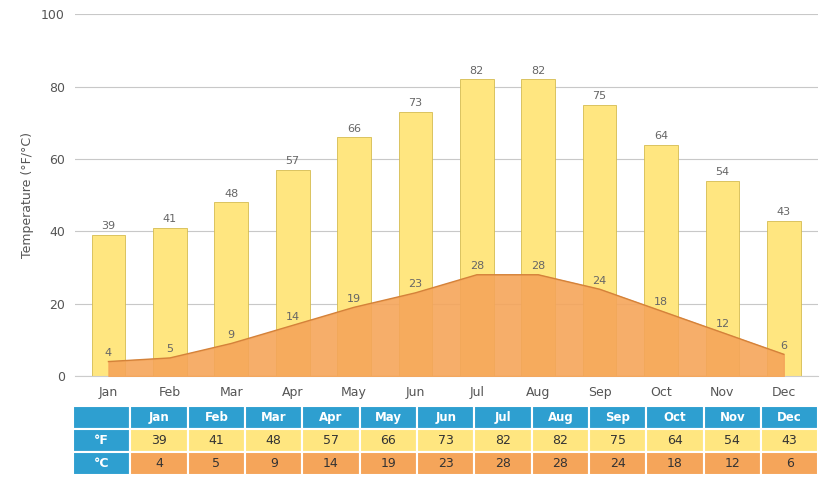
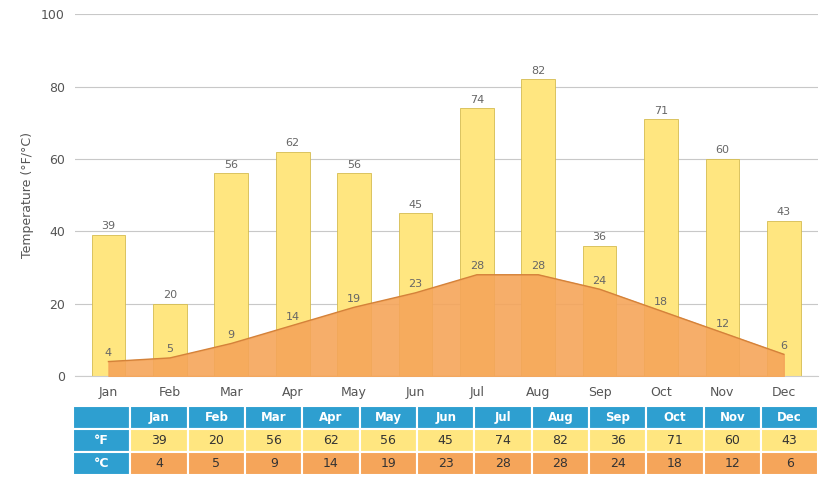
Average Temp(°F)/Feb: 41 -> 20
Average Temp(°F)/Mar: 48 -> 56
Average Temp(°F)/Apr: 57 -> 62
Average Temp(°F)/May: 66 -> 56
Average Temp(°F)/Jun: 73 -> 45
Average Temp(°F)/Jul: 82 -> 74
Average Temp(°F)/Sep: 75 -> 36
Average Temp(°F)/Oct: 64 -> 71
Average Temp(°F)/Nov: 54 -> 60
